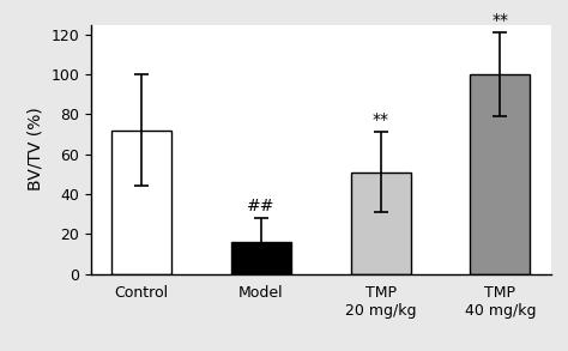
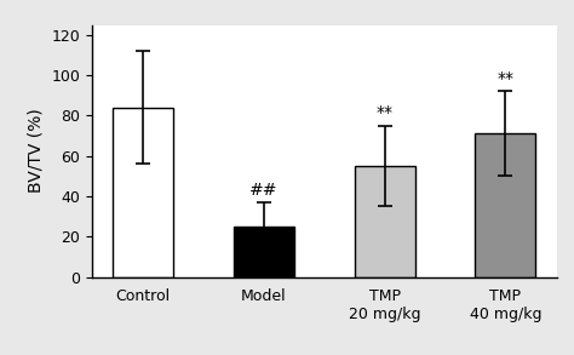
Control: 72 -> 84
Model: 16 -> 25
TMP 20 mg/kg: 51 -> 55
TMP 40 mg/kg: 100 -> 71
